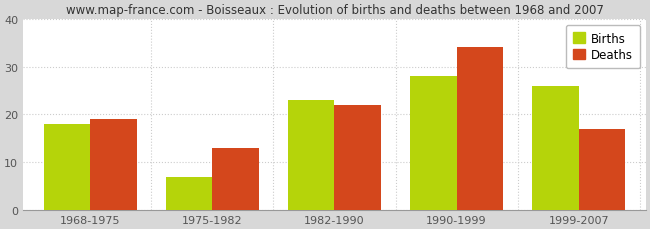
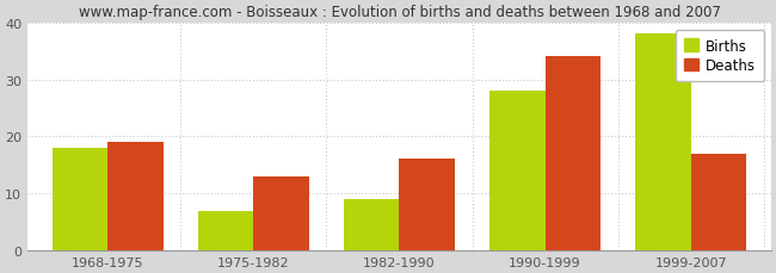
Births/1982-1990: 23 -> 9
Deaths/1982-1990: 22 -> 16
Births/1999-2007: 26 -> 38
